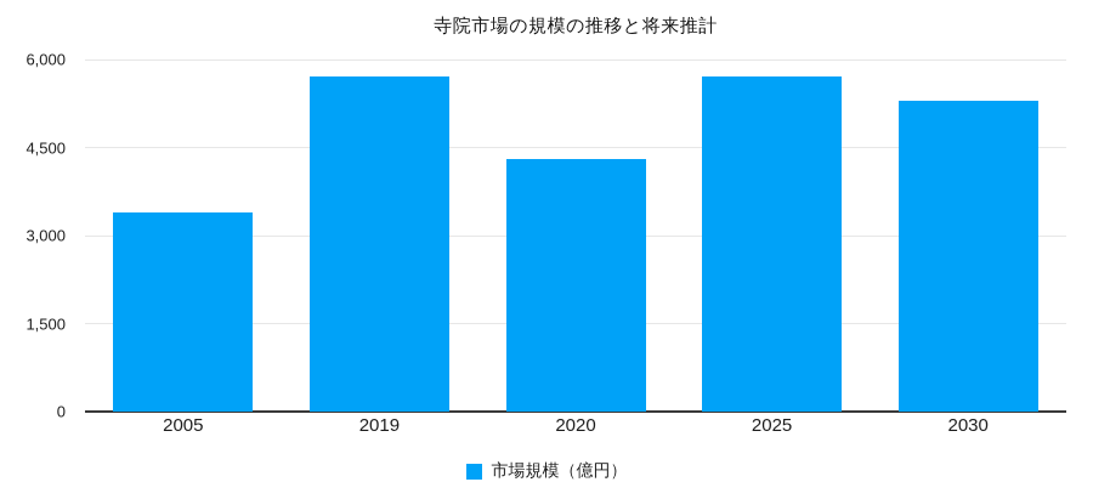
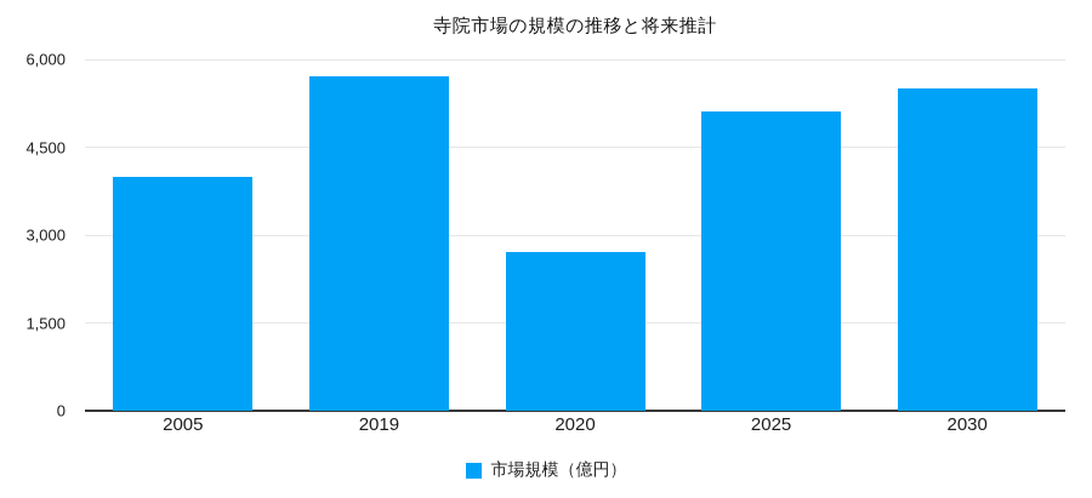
2005: 3400 -> 4000
2020: 4300 -> 2700
2025: 5700 -> 5100
2030: 5300 -> 5500
